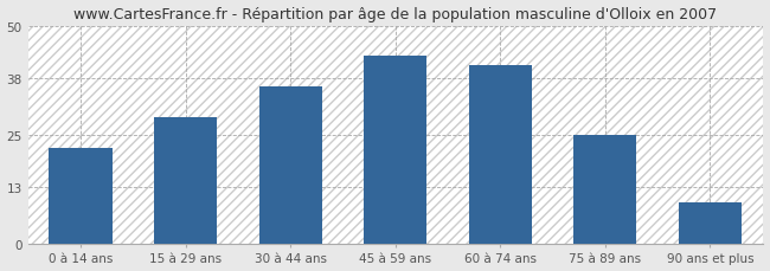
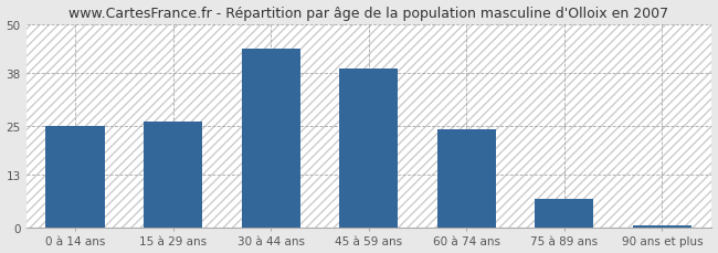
0 à 14 ans: 22.0 -> 25.0
15 à 29 ans: 29.0 -> 26.0
30 à 44 ans: 36.0 -> 44.0
45 à 59 ans: 43.0 -> 39.0
60 à 74 ans: 41.0 -> 24.0
75 à 89 ans: 25.0 -> 7.0
90 ans et plus: 9.5 -> 0.5
